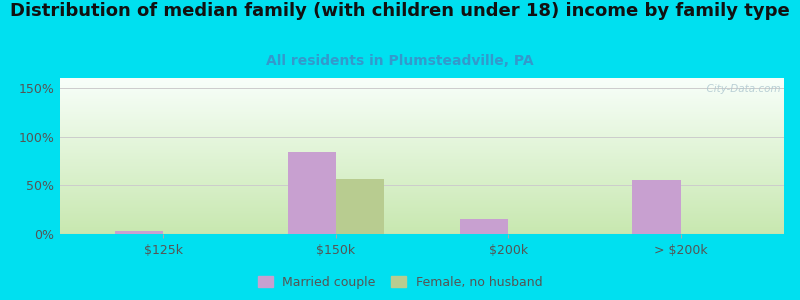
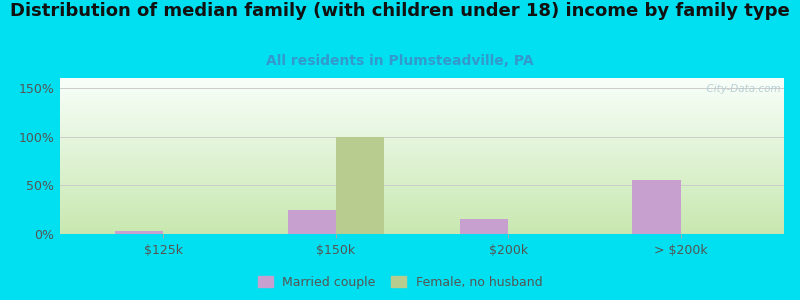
Married couple/$150k: 84% -> 25%
Female, no husband/$150k: 56% -> 99%
